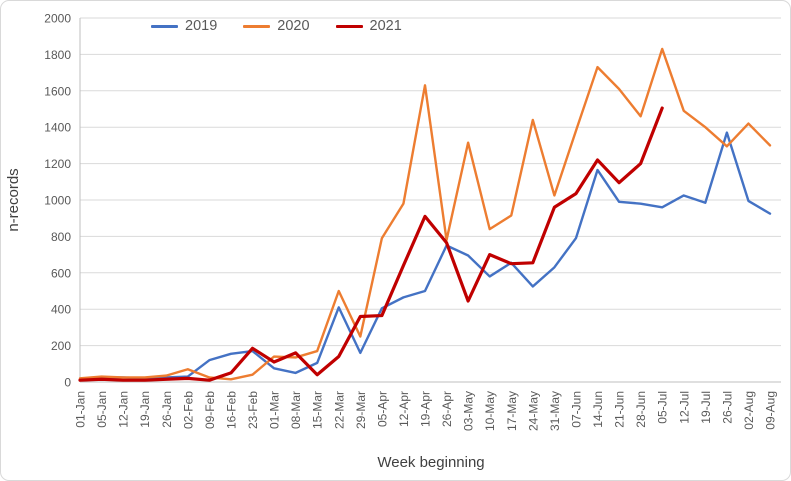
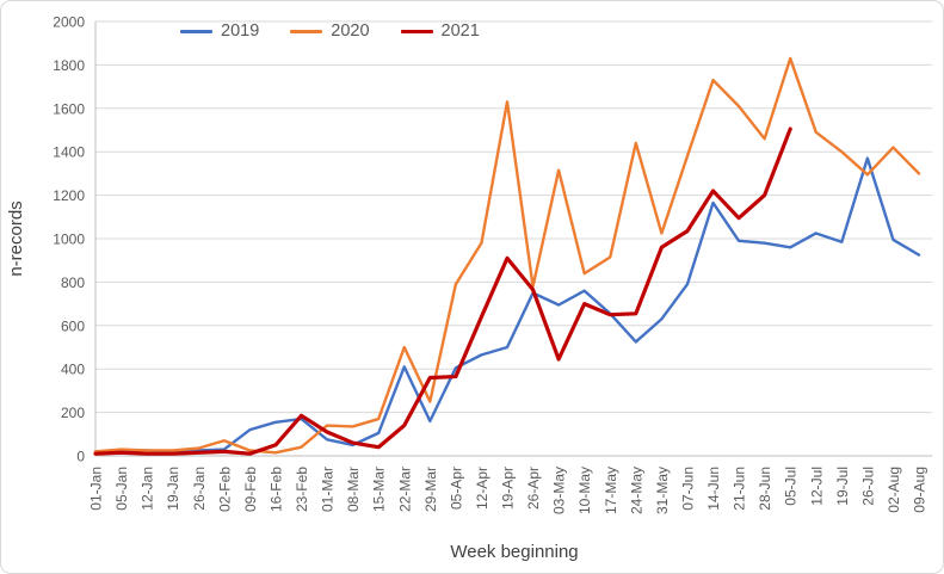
2021/08-Mar: 160 -> 60
2019/10-May: 580 -> 760
